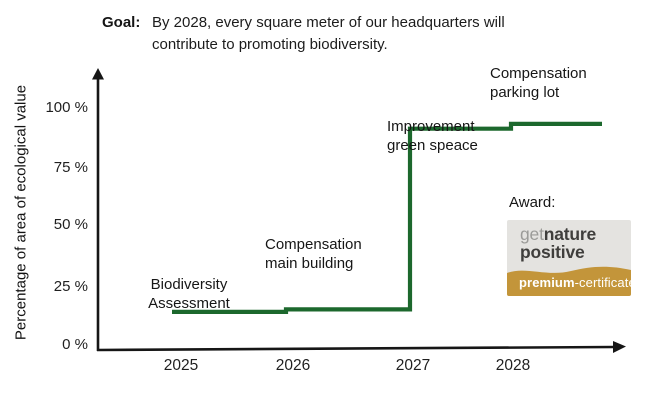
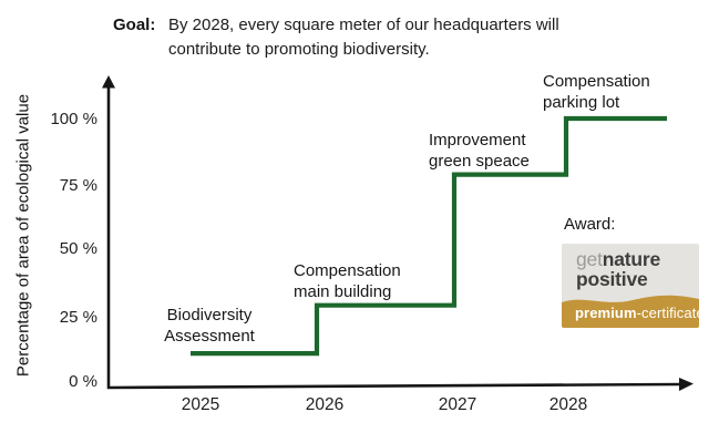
2025: 15% -> 12%
2026: 16% -> 30%
2027: 91% -> 79%
2028: 93% -> 100%
